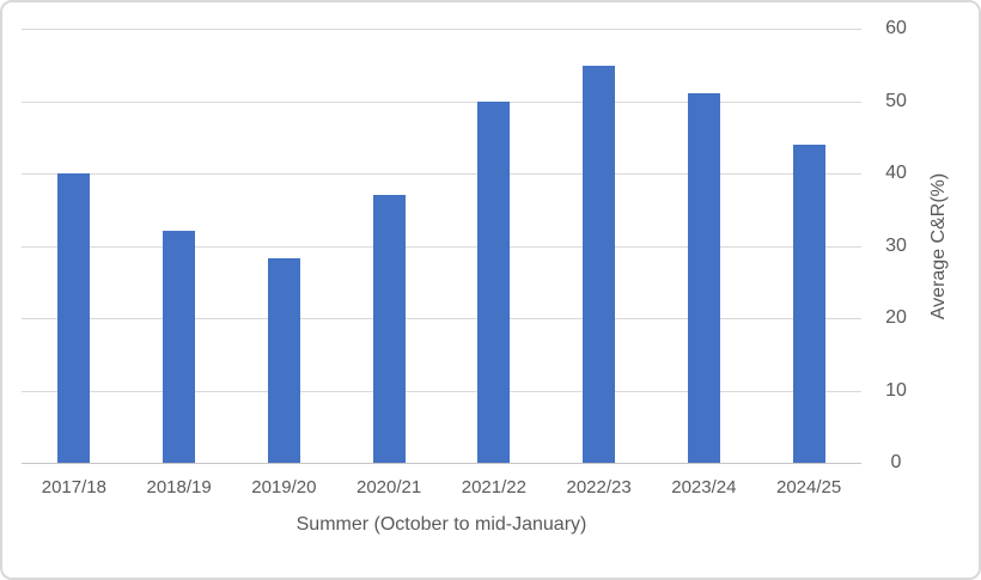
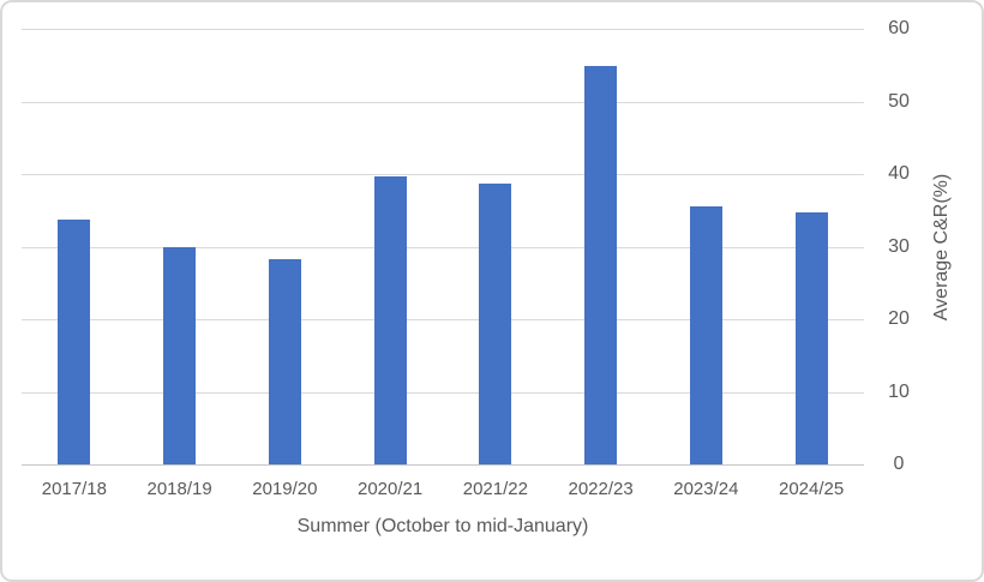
2017/18: 40 -> 34
2018/19: 32 -> 30
2020/21: 37 -> 40
2021/22: 50 -> 39
2023/24: 51 -> 36
2024/25: 44 -> 35
